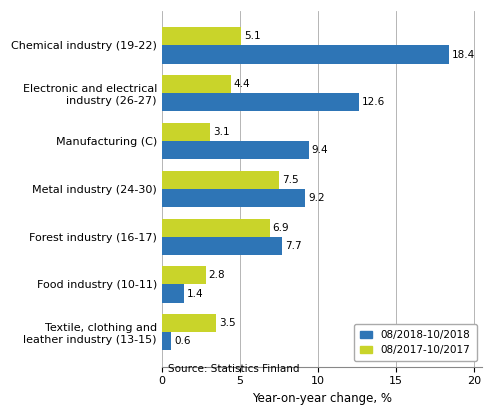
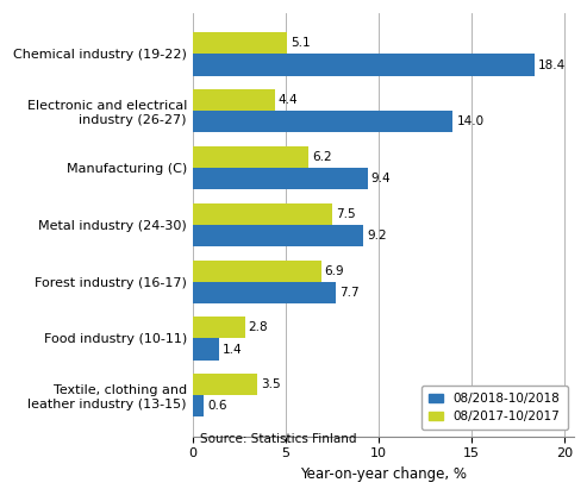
08/2018-10/2018/Electronic and electrical industry (26-27): 12.6 -> 14.0
08/2017-10/2017/Manufacturing (C): 3.1 -> 6.2
